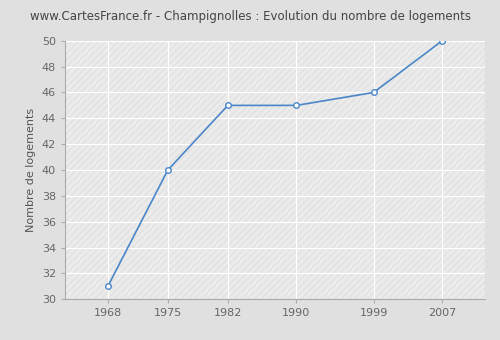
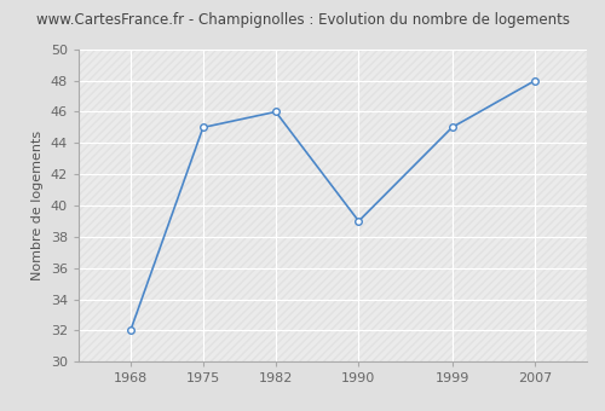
1968: 31 -> 32
1975: 40 -> 45
1982: 45 -> 46
1990: 45 -> 39
1999: 46 -> 45
2007: 50 -> 48
